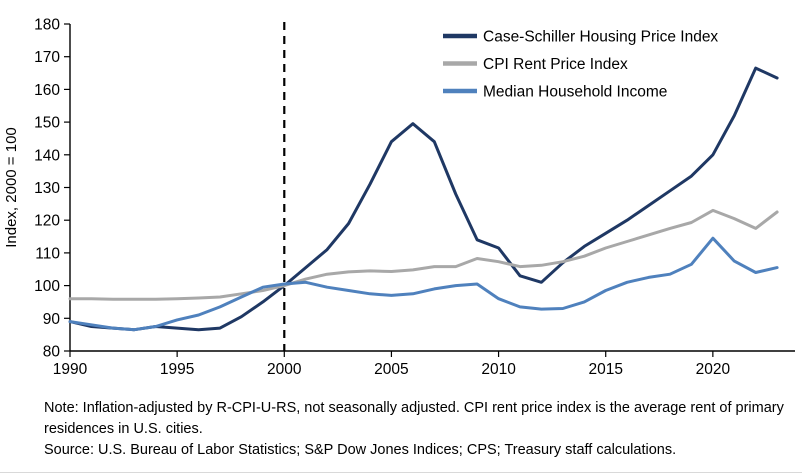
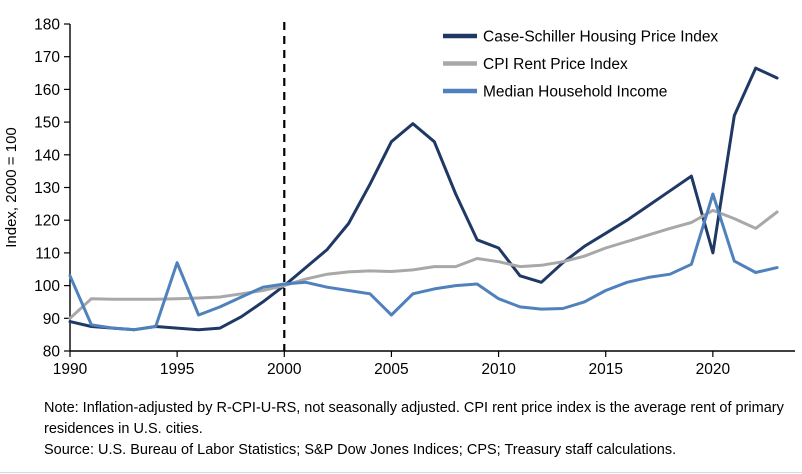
CPI Rent Price Index/1990: 96 -> 90
Median Household Income/1990: 89 -> 103
Median Household Income/1995: 90 -> 107
Median Household Income/2005: 97 -> 91
Case-Schiller Housing Price Index/2020: 140 -> 110
Median Household Income/2020: 114 -> 128
